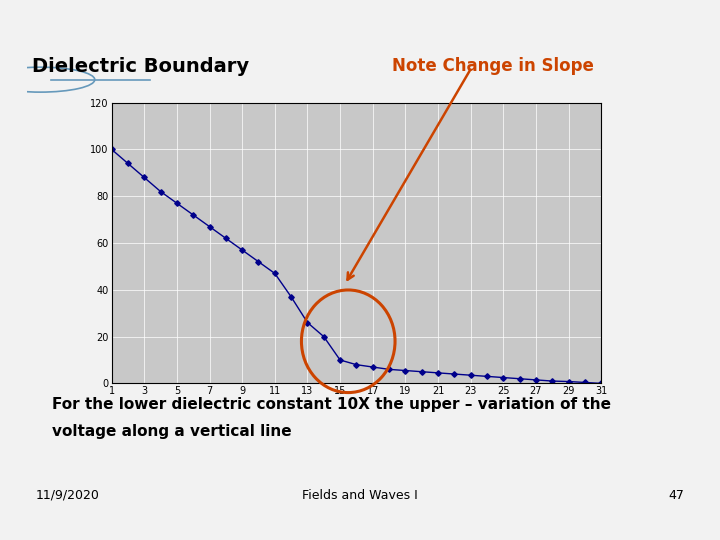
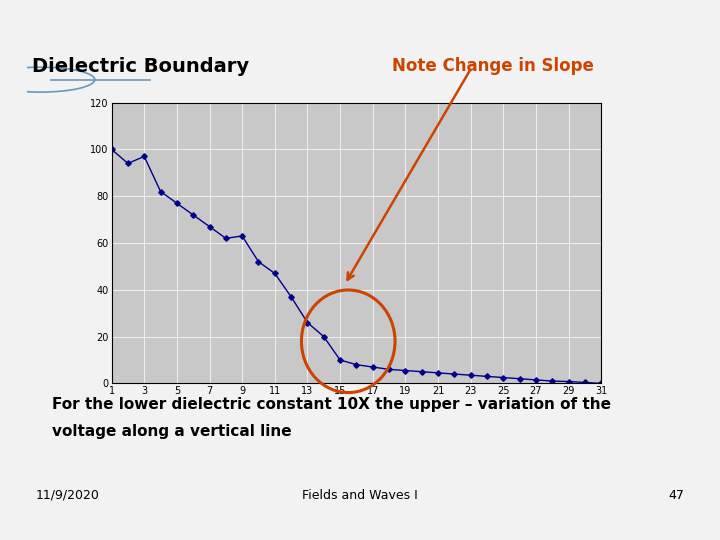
3: 88.0 -> 97.0
9: 57.0 -> 63.0
